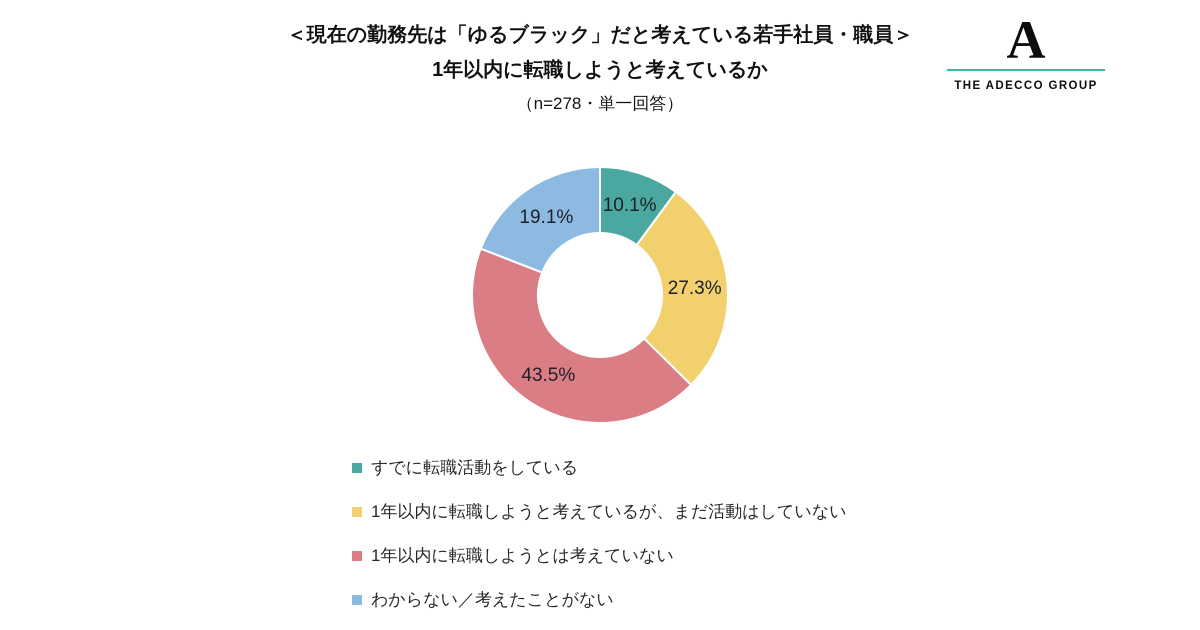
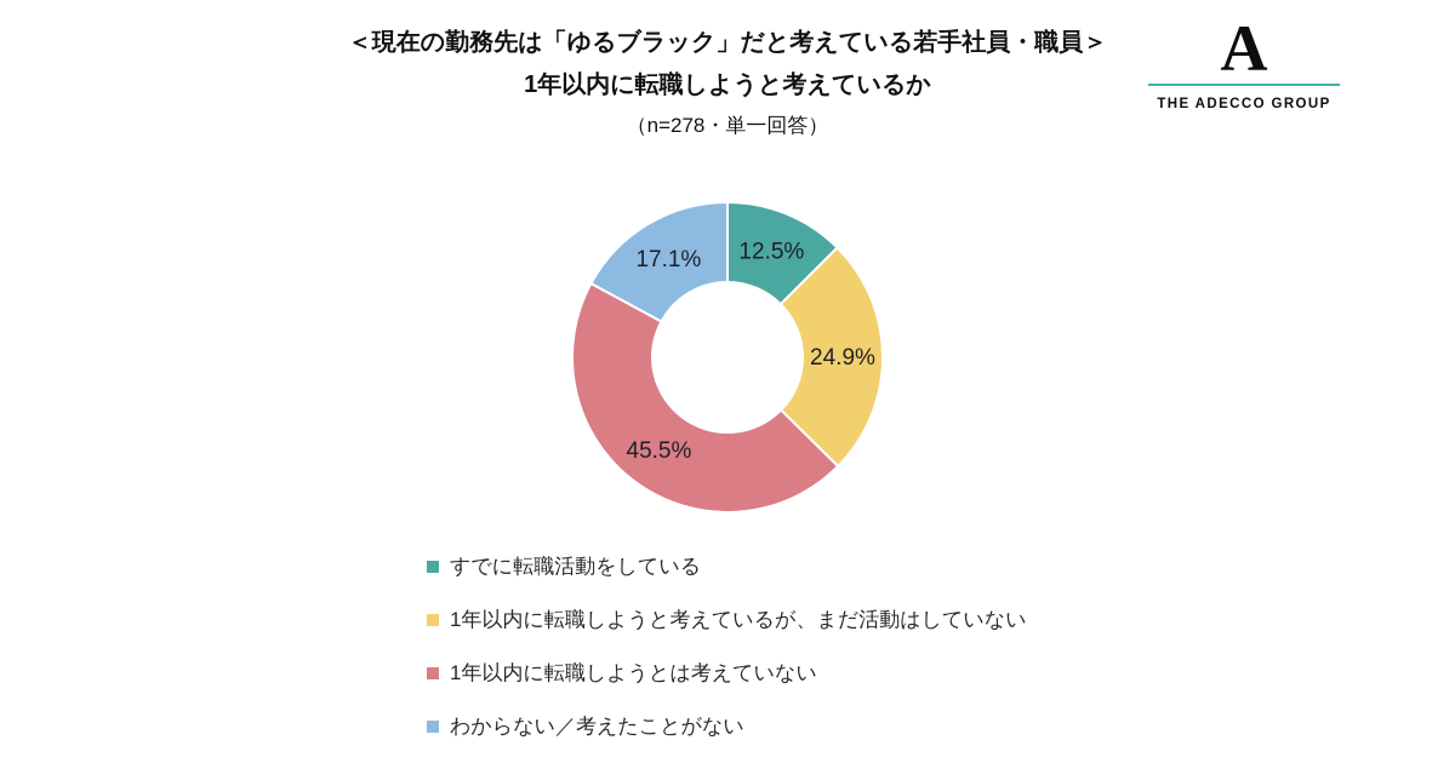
すでに転職活動をしている: 10.1% -> 12.5%
1年以内に転職しようと考えているが、まだ活動はしていない: 27.3% -> 24.9%
1年以内に転職しようとは考えていない: 43.5% -> 45.5%
わからない／考えたことがない: 19.1% -> 17.1%
